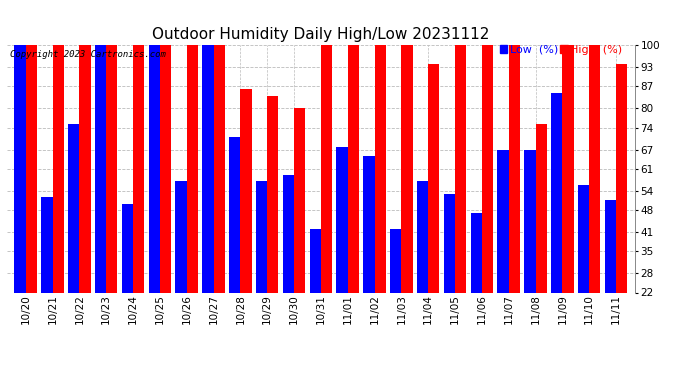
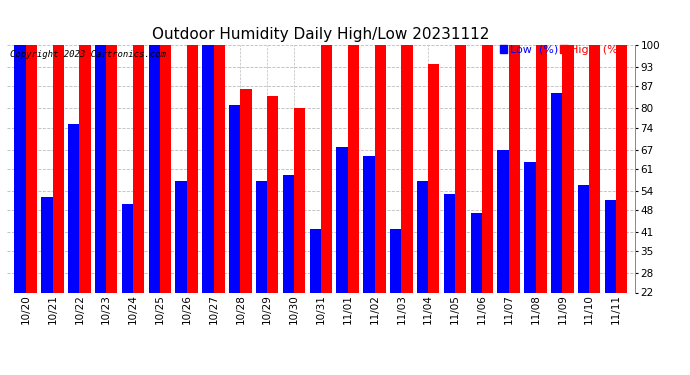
Low (%)/10/28: 71 -> 81
Low (%)/11/08: 67 -> 63
High (%)/11/08: 75 -> 100
High (%)/11/11: 94 -> 100
